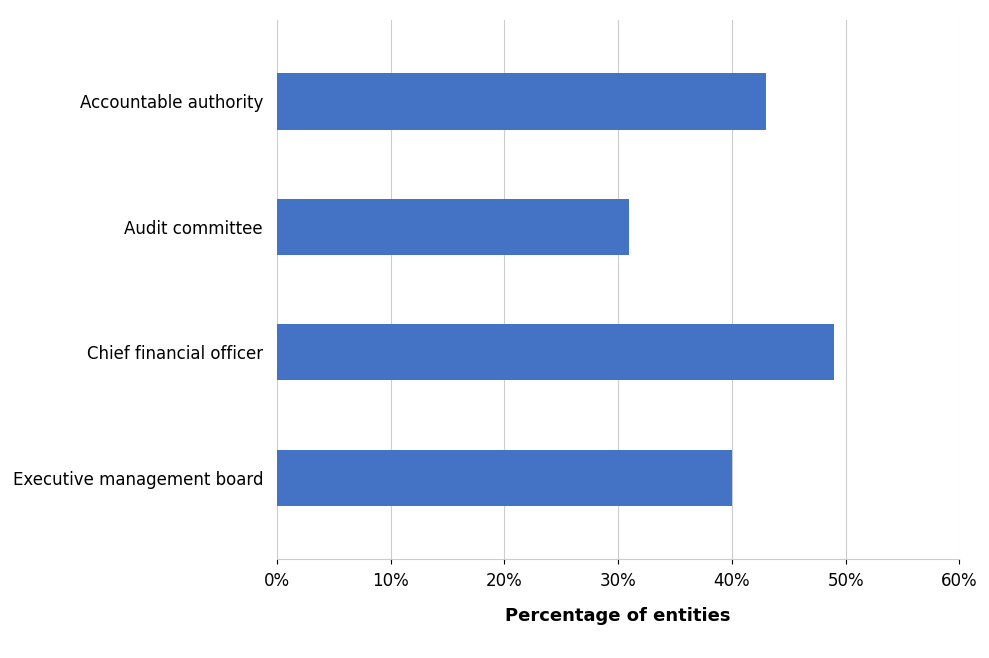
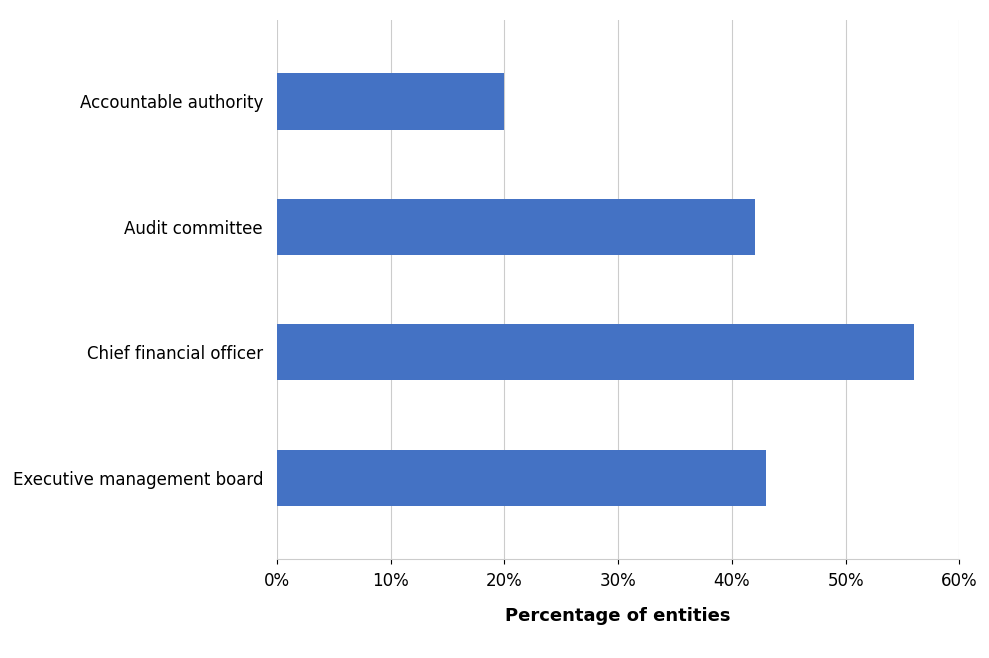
Accountable authority: 43% -> 20%
Audit committee: 31% -> 42%
Chief financial officer: 49% -> 56%
Executive management board: 40% -> 43%
